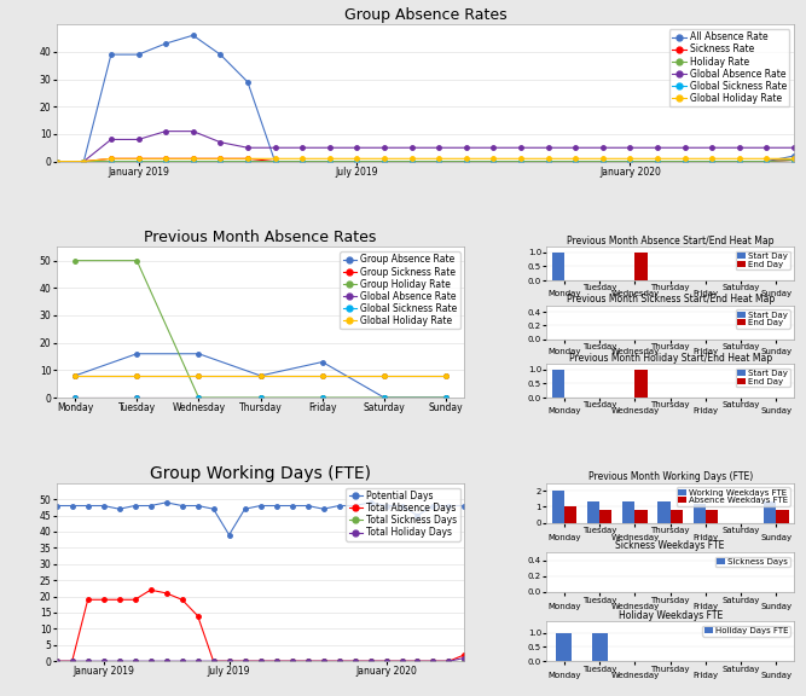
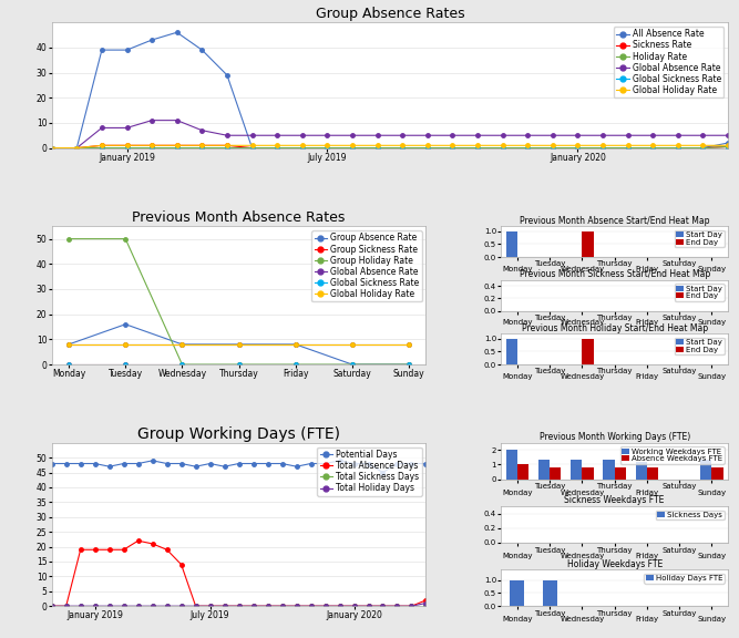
Previous Month Absence Rates/Group Absence Rate/Wednesday: 16 -> 8
Previous Month Absence Rates/Group Absence Rate/Friday: 13 -> 8
Group Working Days (FTE)/Potential Days/July 2019: 39 -> 48
